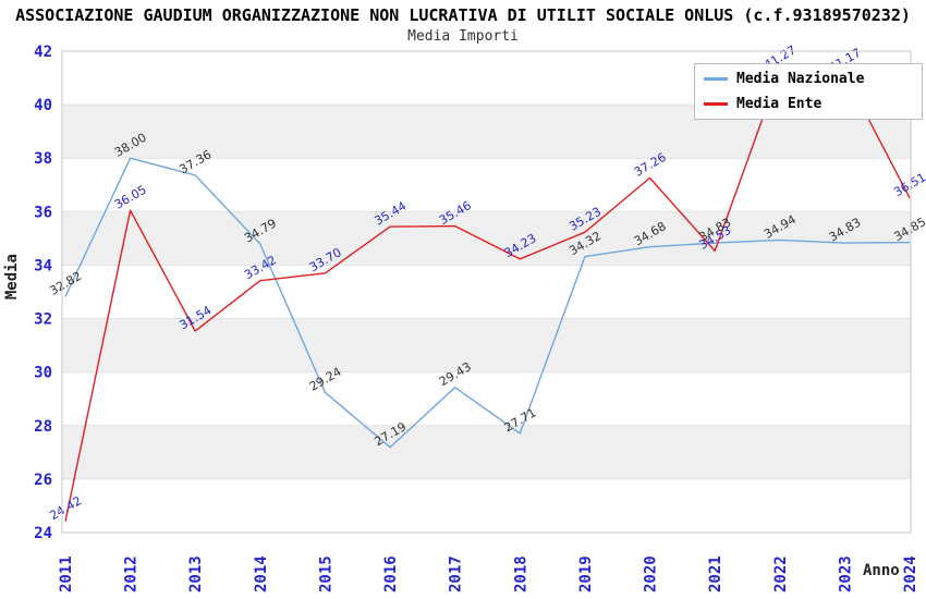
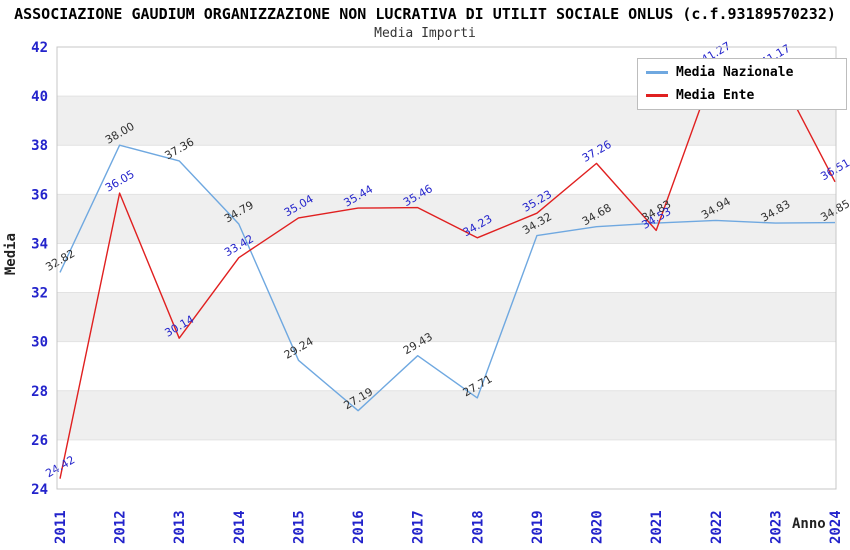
Media Ente/2013: 31.54 -> 30.14
Media Ente/2015: 33.70 -> 35.04
